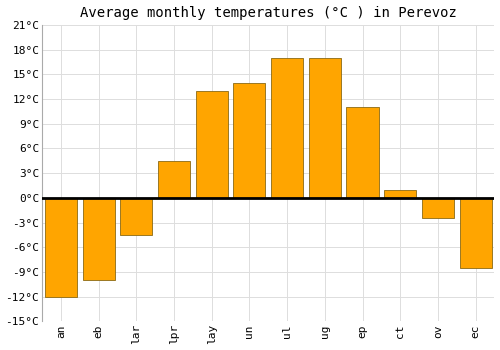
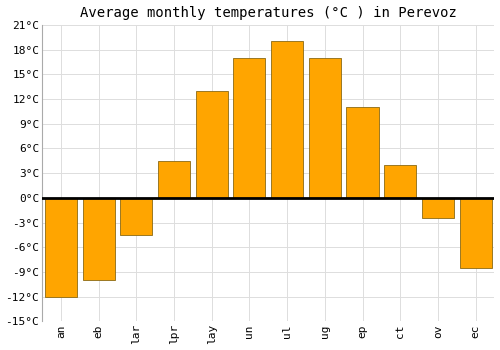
un: 14.0°C -> 17.0°C
ul: 17.0°C -> 19.0°C
ct: 1.0°C -> 4.0°C
